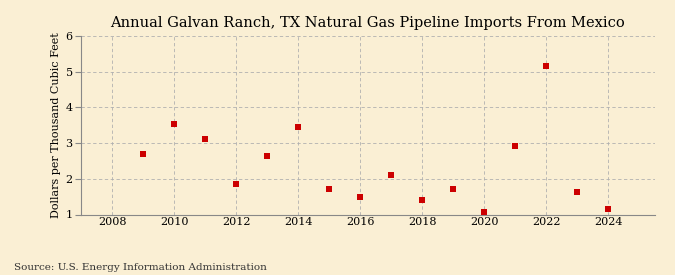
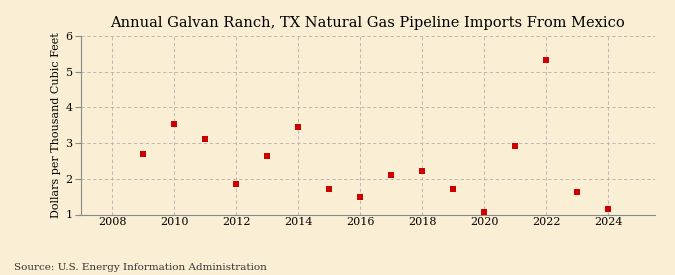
2018: 1.40 -> 2.22
2022: 5.15 -> 5.33
